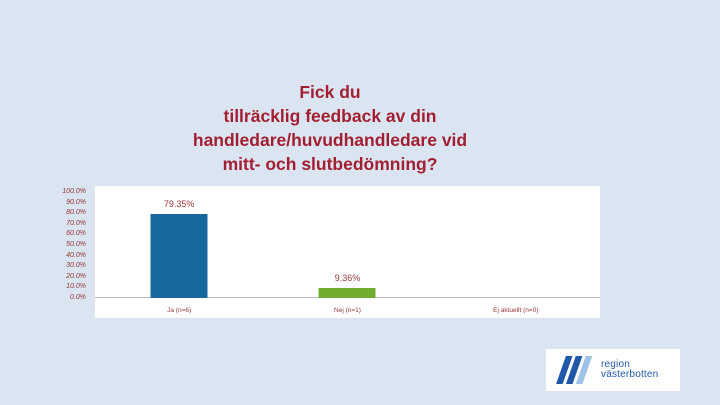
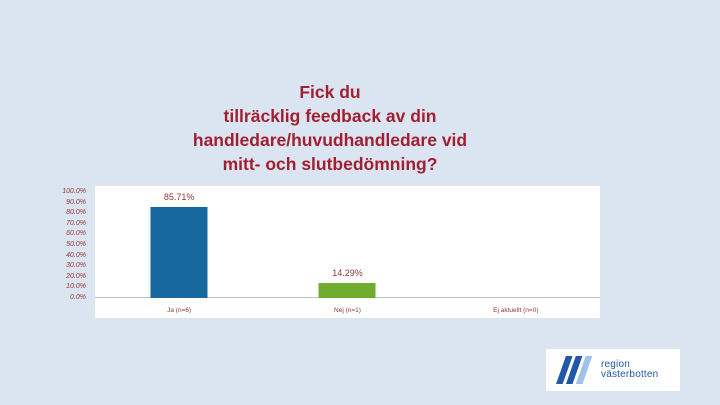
Ja (n=6): 79.35% -> 85.71%
Nej (n=1): 9.36% -> 14.29%
